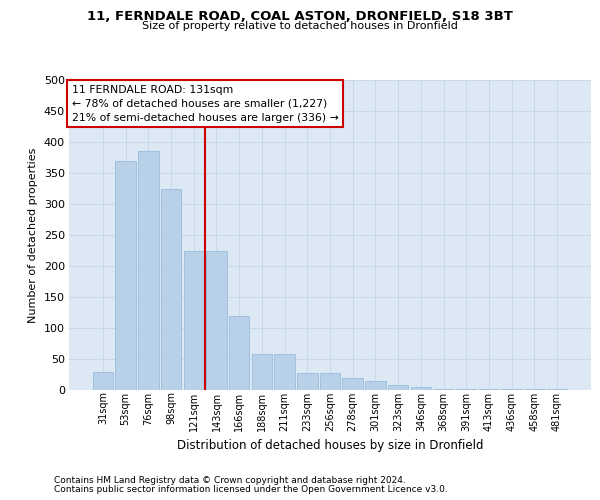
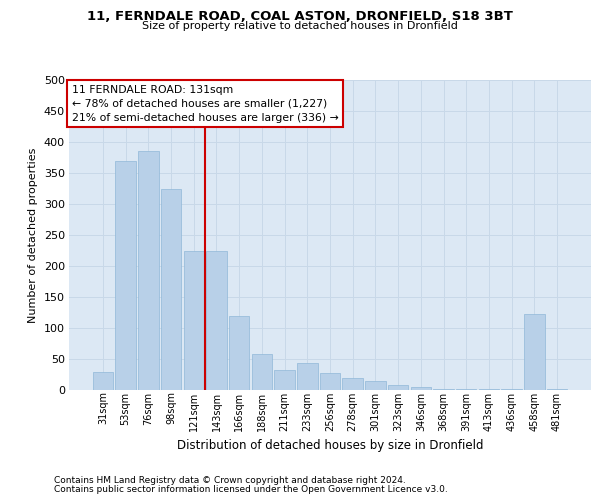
211sqm: 58 -> 32
233sqm: 28 -> 44
458sqm: 1 -> 122
